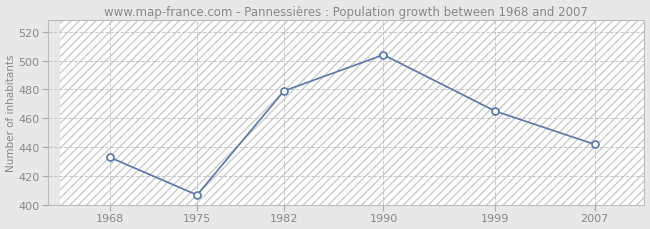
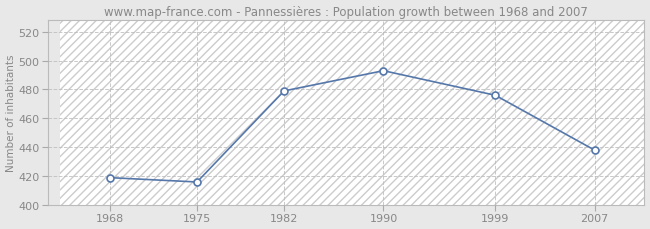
1968: 433 -> 419
1975: 407 -> 416
1990: 504 -> 493
1999: 465 -> 476
2007: 442 -> 438
